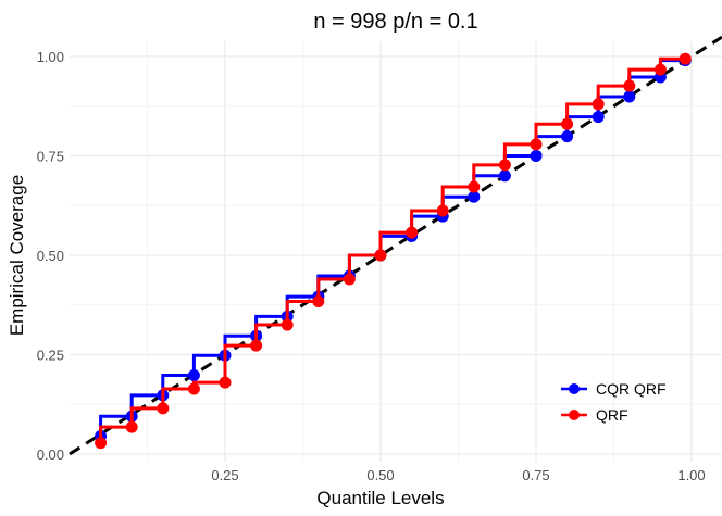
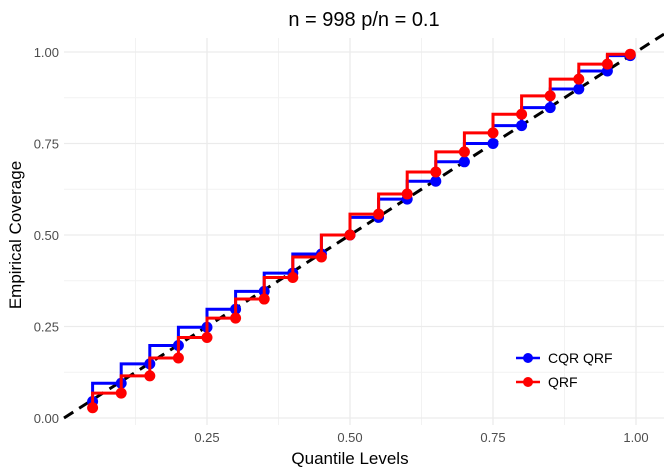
QRF/0.25: 0.18 -> 0.22
